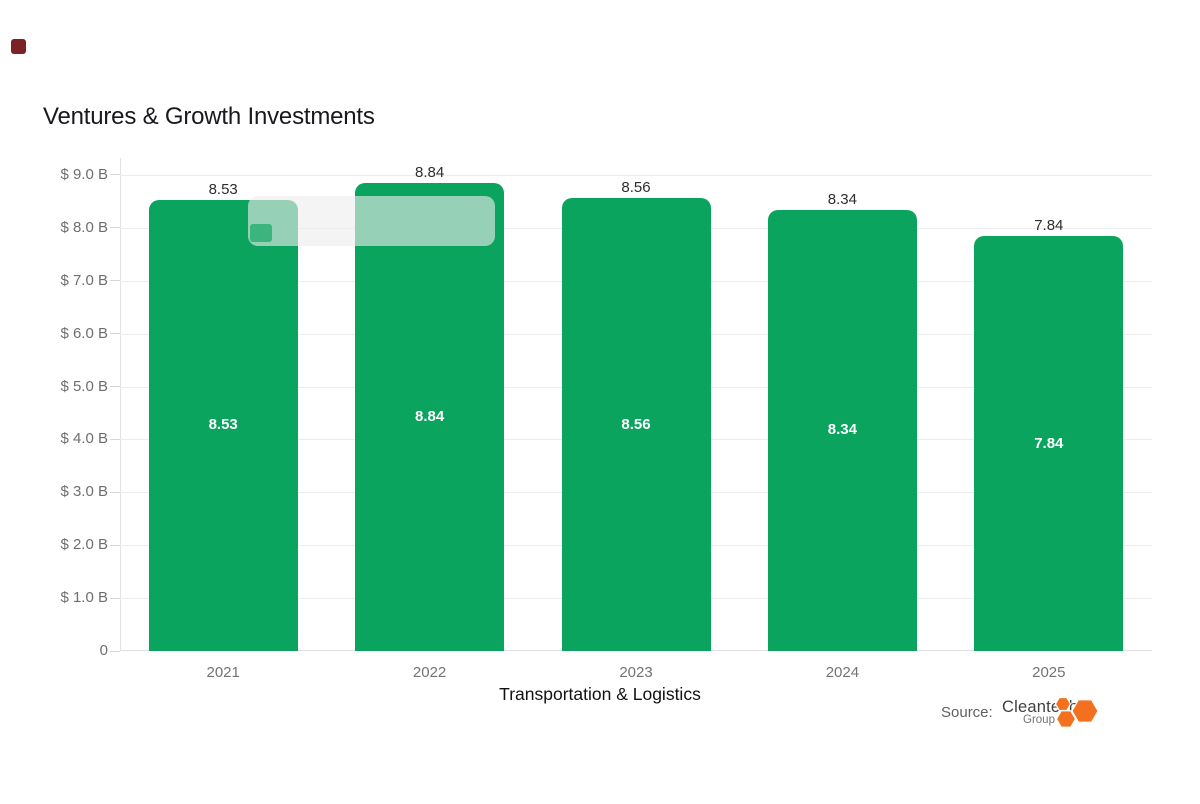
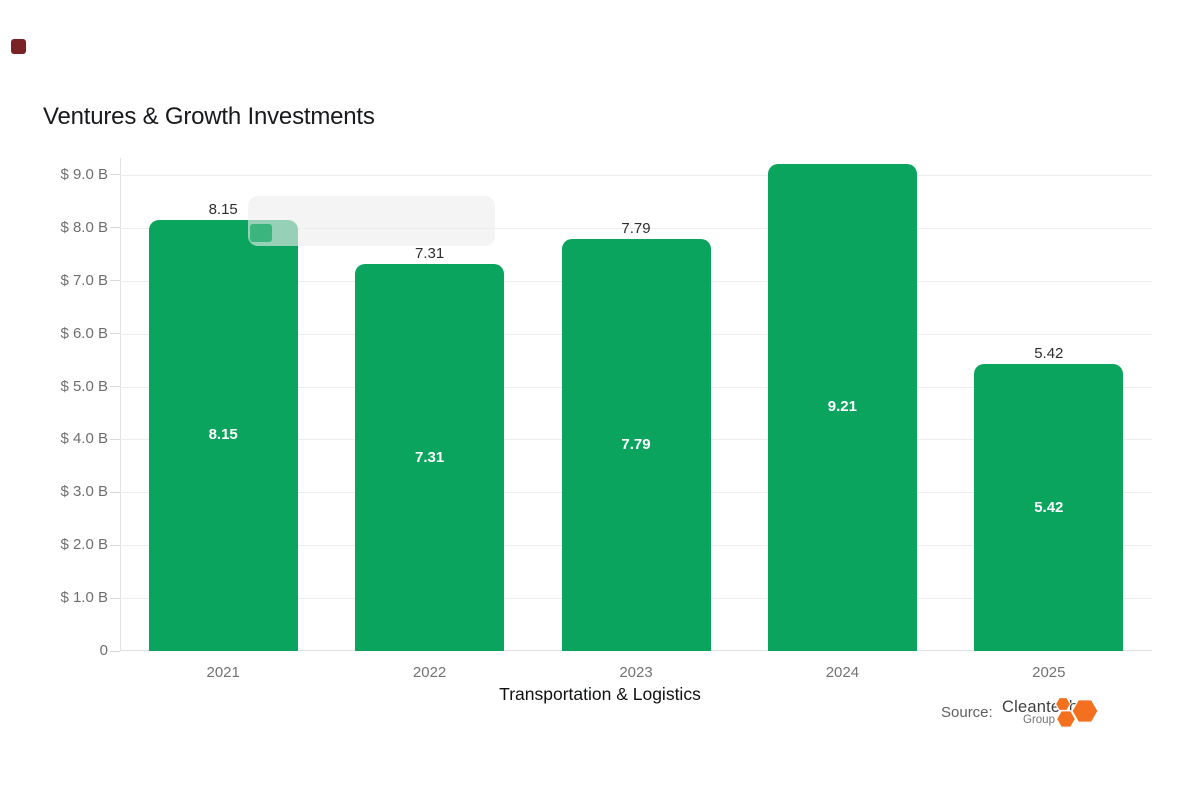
2021: 8.53 -> 8.15
2022: 8.84 -> 7.31
2023: 8.56 -> 7.79
2024: 8.34 -> 9.21
2025: 7.84 -> 5.42
